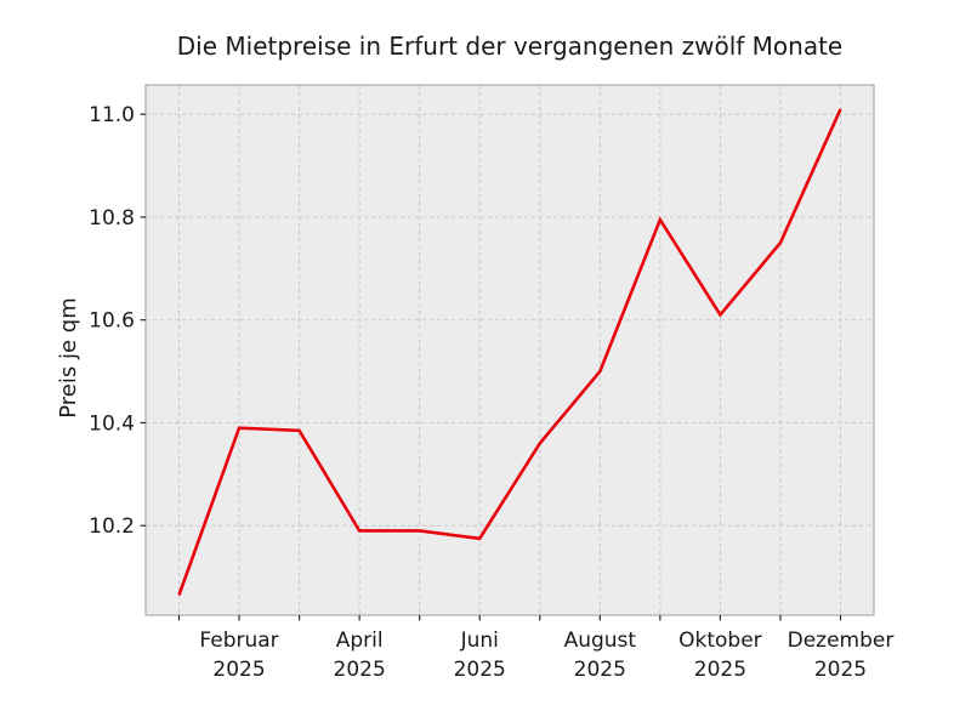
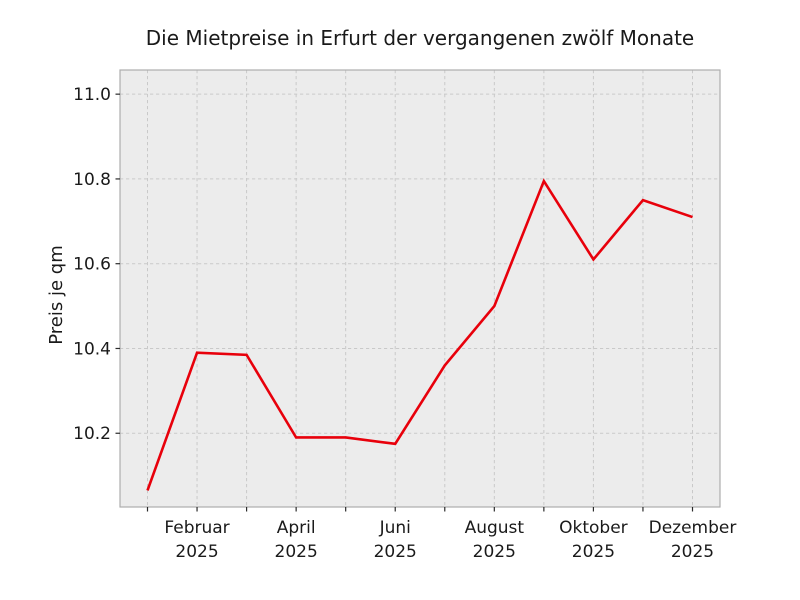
Dezember 2025: 11.01 -> 10.71
